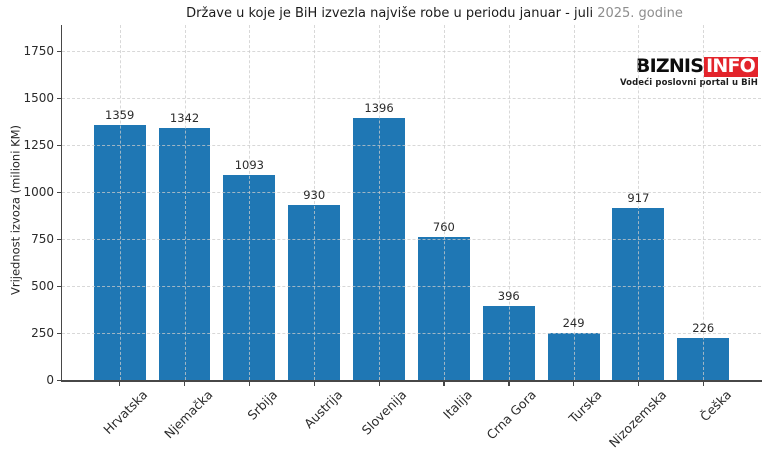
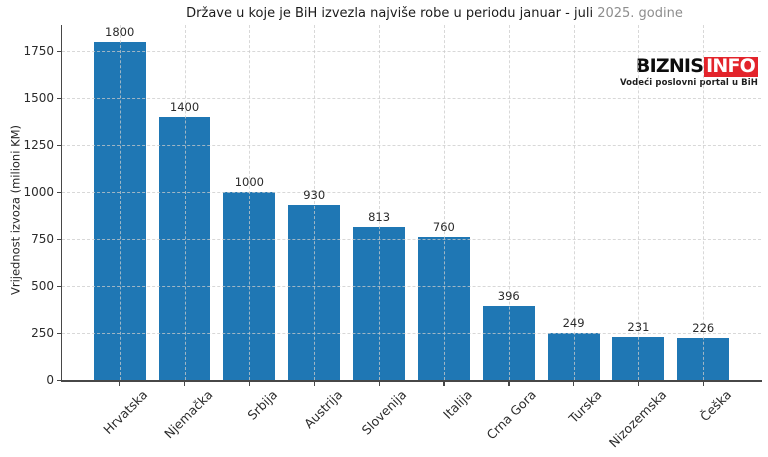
Hrvatska: 1359 -> 1800
Njemačka: 1342 -> 1400
Srbija: 1093 -> 1000
Slovenija: 1396 -> 813
Nizozemska: 917 -> 231
